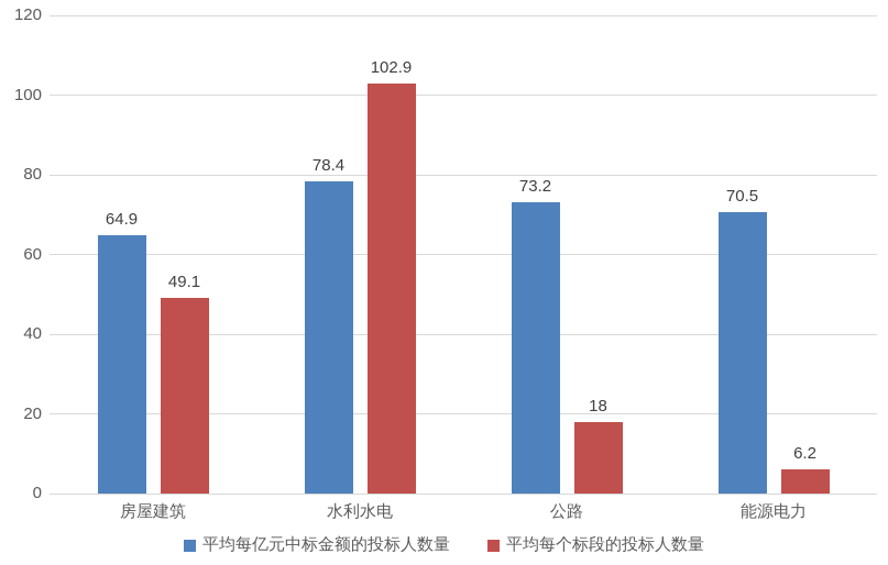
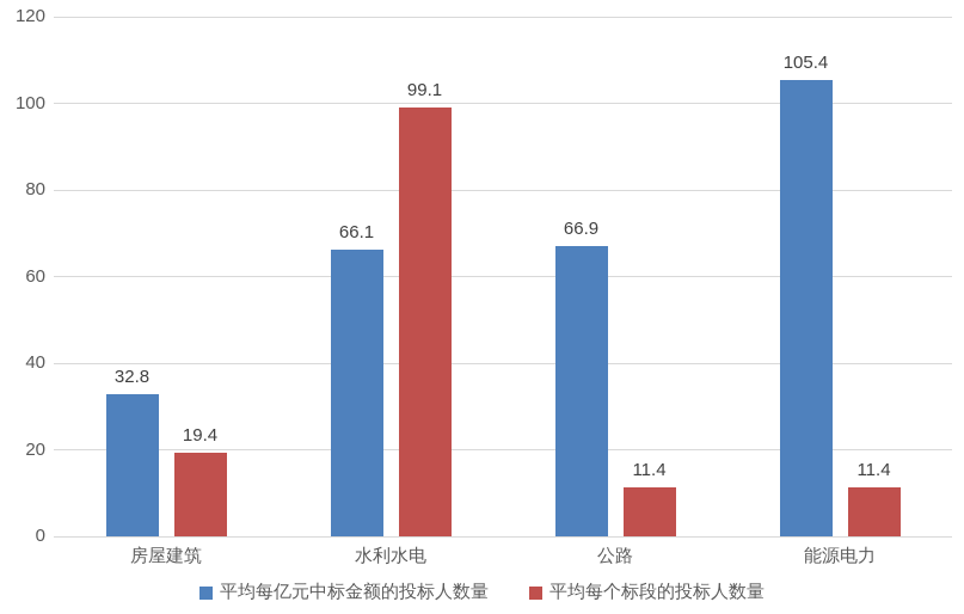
平均每亿元中标金额的投标人数量/房屋建筑: 64.9 -> 32.8
平均每个标段的投标人数量/房屋建筑: 49.1 -> 19.4
平均每亿元中标金额的投标人数量/水利水电: 78.4 -> 66.1
平均每个标段的投标人数量/水利水电: 102.9 -> 99.1
平均每亿元中标金额的投标人数量/公路: 73.2 -> 66.9
平均每个标段的投标人数量/公路: 18 -> 11.4
平均每亿元中标金额的投标人数量/能源电力: 70.5 -> 105.4
平均每个标段的投标人数量/能源电力: 6.2 -> 11.4
